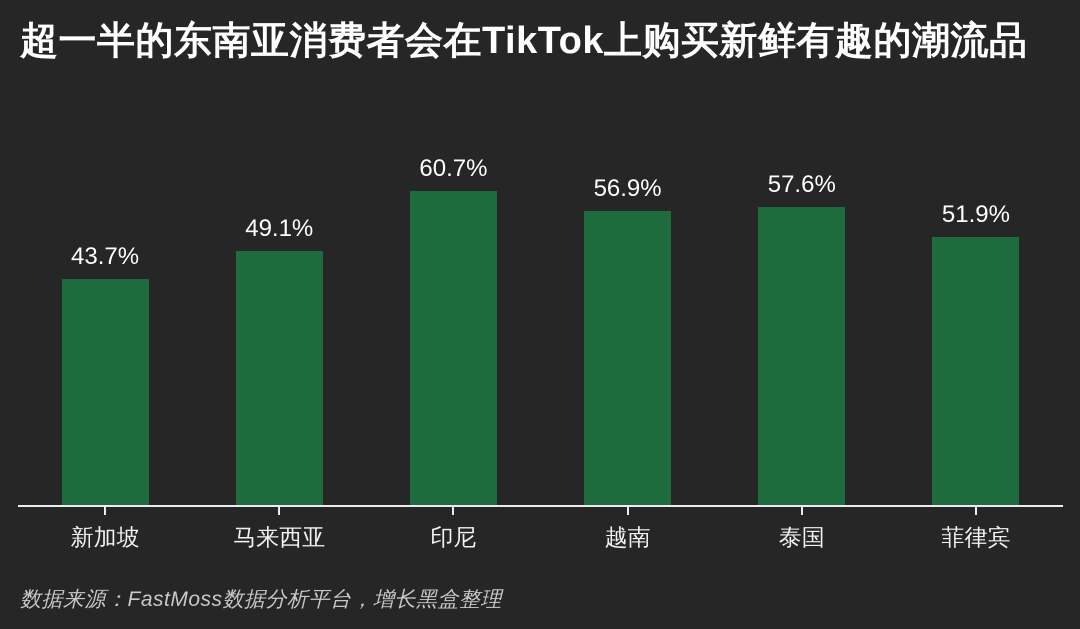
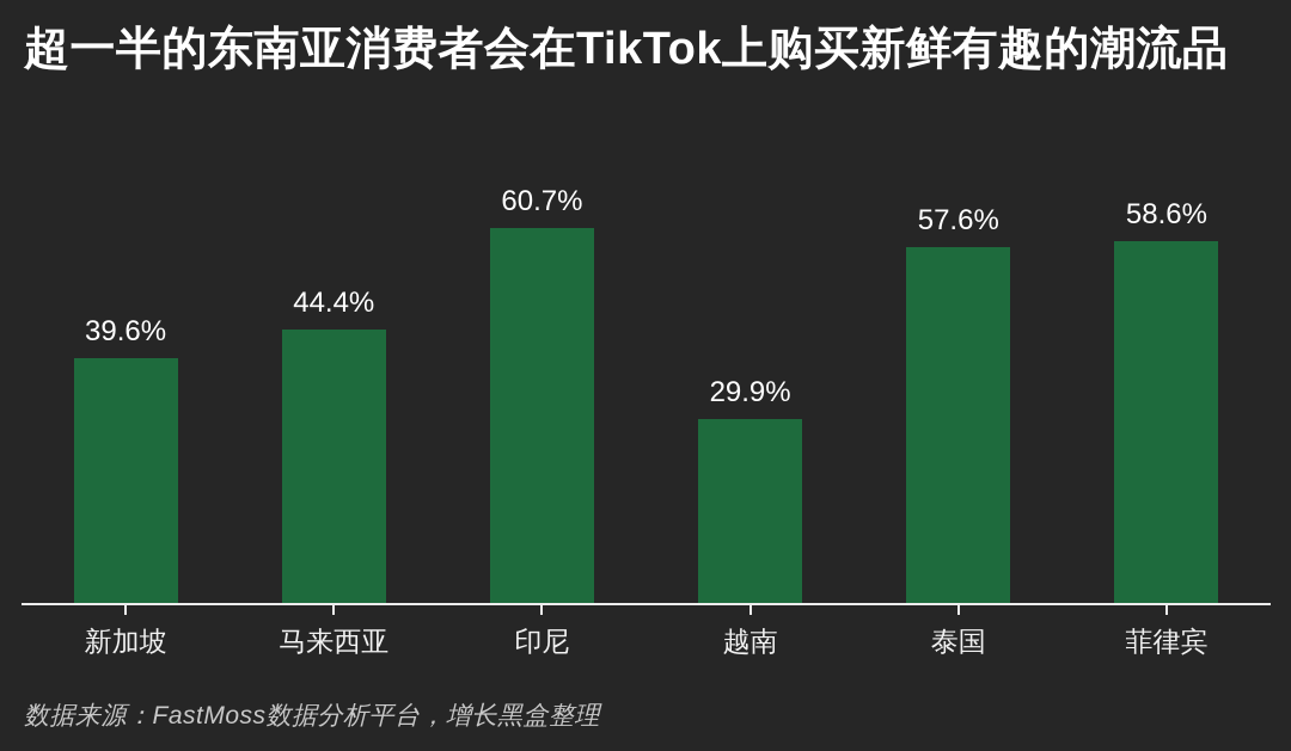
新加坡: 43.7% -> 39.6%
马来西亚: 49.1% -> 44.4%
越南: 56.9% -> 29.9%
菲律宾: 51.9% -> 58.6%
